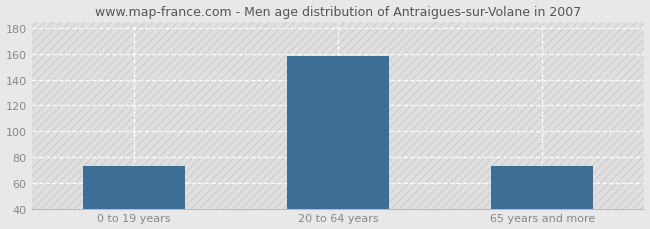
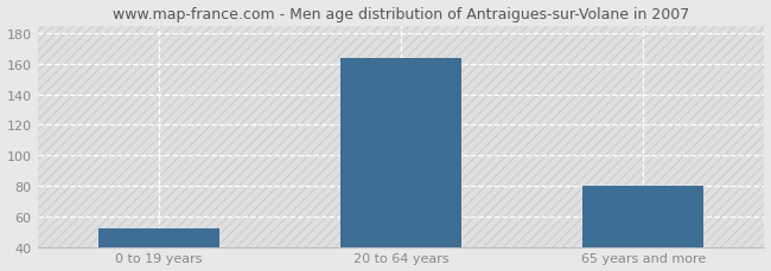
0 to 19 years: 73 -> 52
20 to 64 years: 158 -> 164
65 years and more: 73 -> 80
